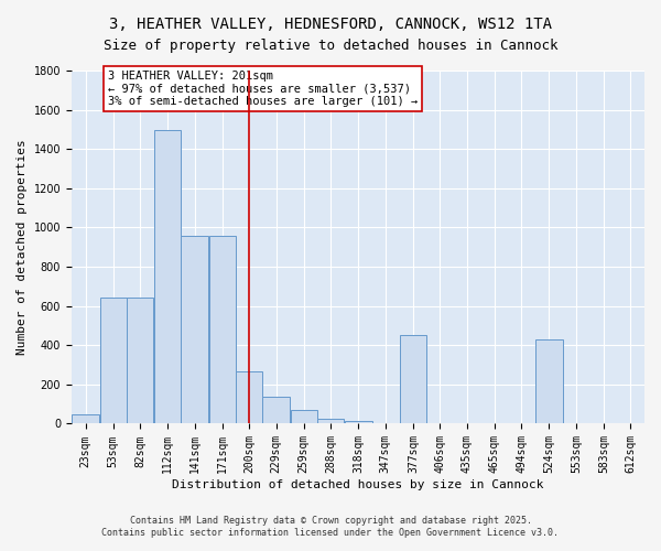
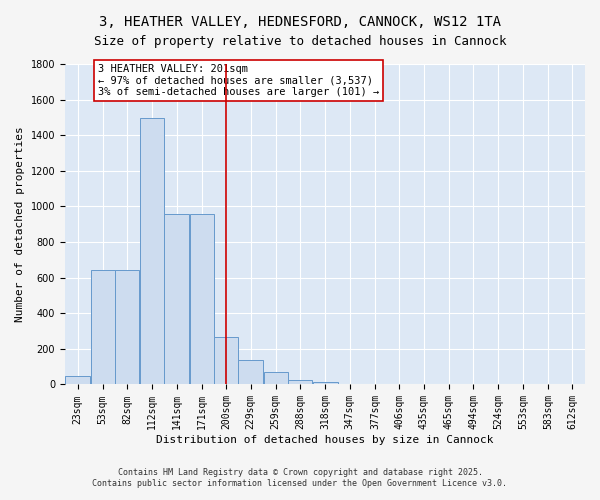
377sqm: 450 -> 0
524sqm: 430 -> 0
